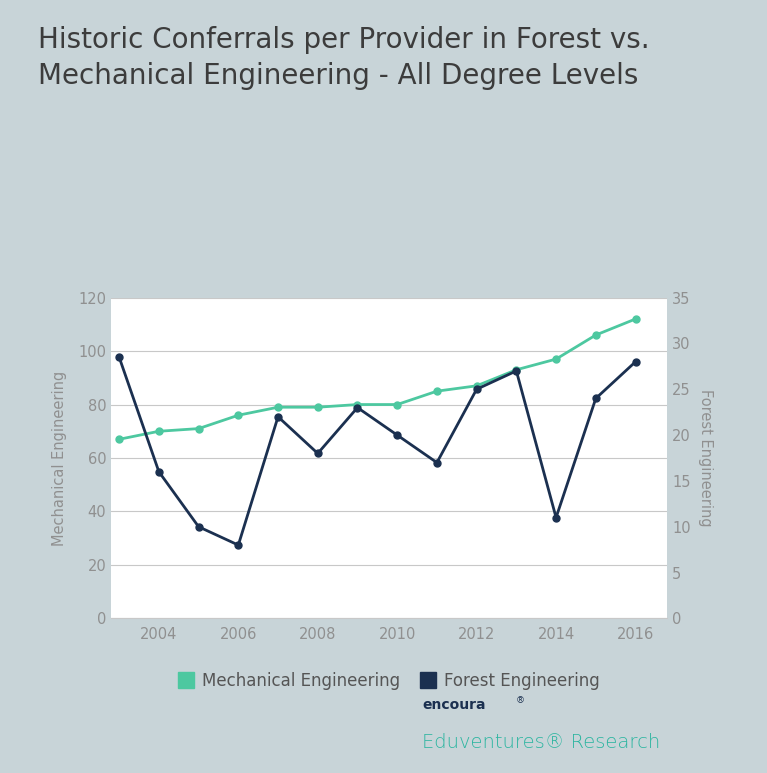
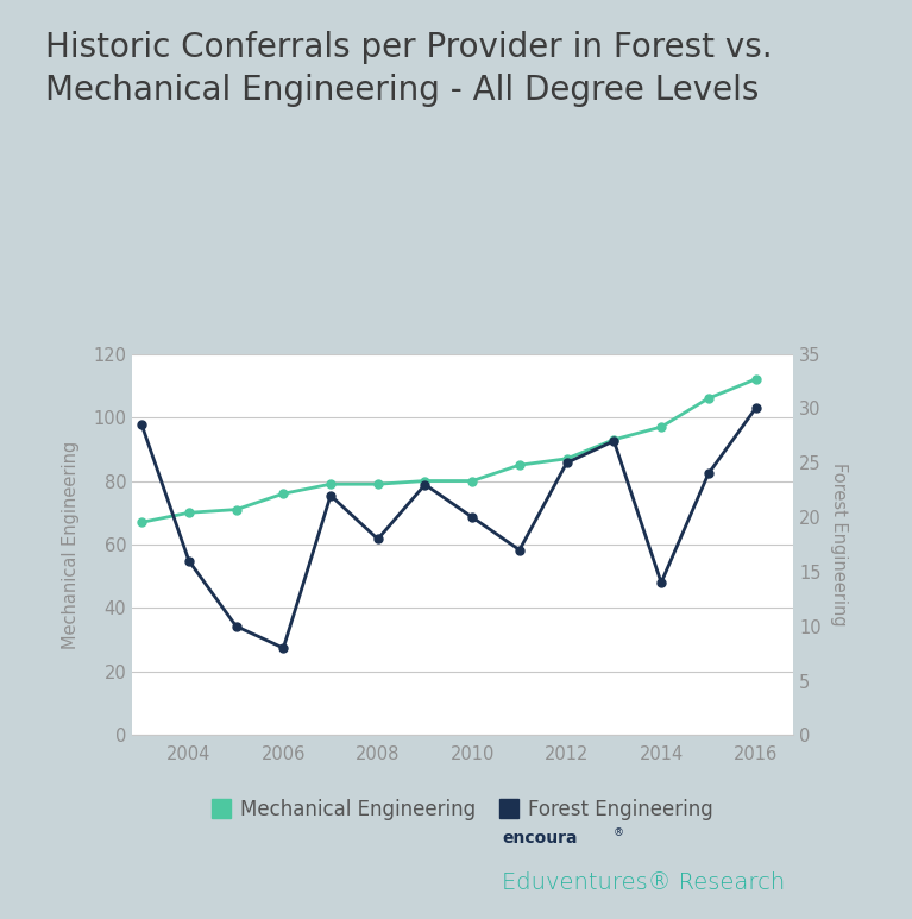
Forest Engineering/2014: 11.0 -> 14.0
Forest Engineering/2016: 28.0 -> 30.0
